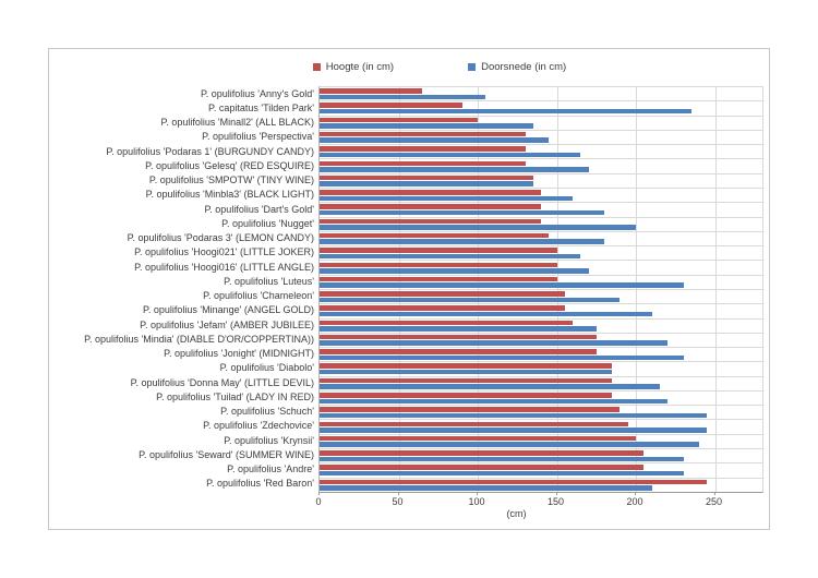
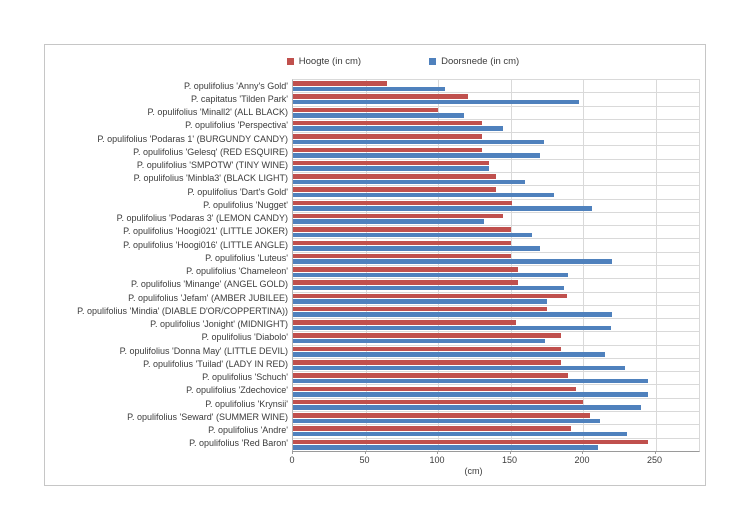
Hoogte (in cm)/P. capitatus 'Tilden Park': 90 -> 121
Doorsnede (in cm)/P. capitatus 'Tilden Park': 235 -> 197
Doorsnede (in cm)/P. opulifolius 'Minall2' (ALL BLACK): 135 -> 118
Doorsnede (in cm)/P. opulifolius 'Podaras 1' (BURGUNDY CANDY): 165 -> 173
Hoogte (in cm)/P. opulifolius 'Nugget': 140 -> 151
Doorsnede (in cm)/P. opulifolius 'Nugget': 200 -> 206
Doorsnede (in cm)/P. opulifolius 'Podaras 3' (LEMON CANDY): 180 -> 132
Doorsnede (in cm)/P. opulifolius 'Luteus': 230 -> 220
Doorsnede (in cm)/P. opulifolius 'Minange' (ANGEL GOLD): 210 -> 187
Hoogte (in cm)/P. opulifolius 'Jefam' (AMBER JUBILEE): 160 -> 189
Hoogte (in cm)/P. opulifolius 'Jonight' (MIDNIGHT): 175 -> 154
Doorsnede (in cm)/P. opulifolius 'Jonight' (MIDNIGHT): 230 -> 219
Doorsnede (in cm)/P. opulifolius 'Diabolo': 185 -> 174
Doorsnede (in cm)/P. opulifolius 'Tuilad' (LADY IN RED): 220 -> 229
Doorsnede (in cm)/P. opulifolius 'Seward' (SUMMER WINE): 230 -> 212
Hoogte (in cm)/P. opulifolius 'Andre': 205 -> 192
